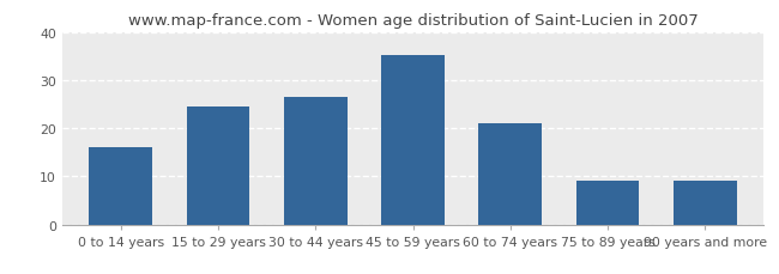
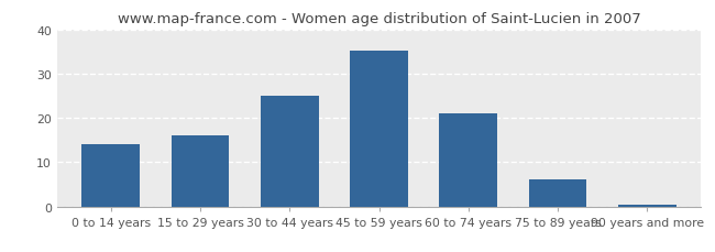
0 to 14 years: 16.0 -> 14.0
15 to 29 years: 24.5 -> 16.0
30 to 44 years: 26.5 -> 25.0
75 to 89 years: 9.0 -> 6.2
90 years and more: 9.0 -> 0.4
